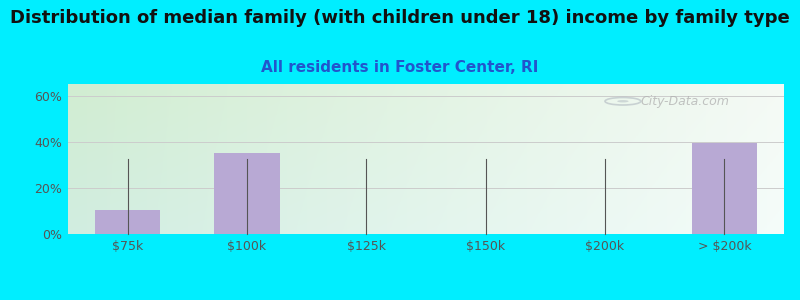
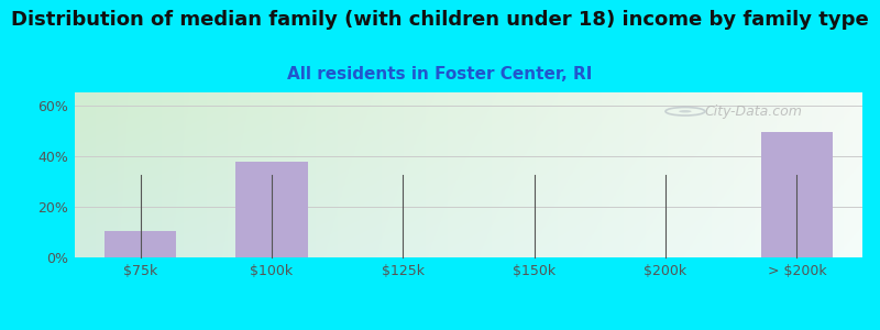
$100k: 35.0% -> 37.5%
> $200k: 39.5% -> 49.5%
